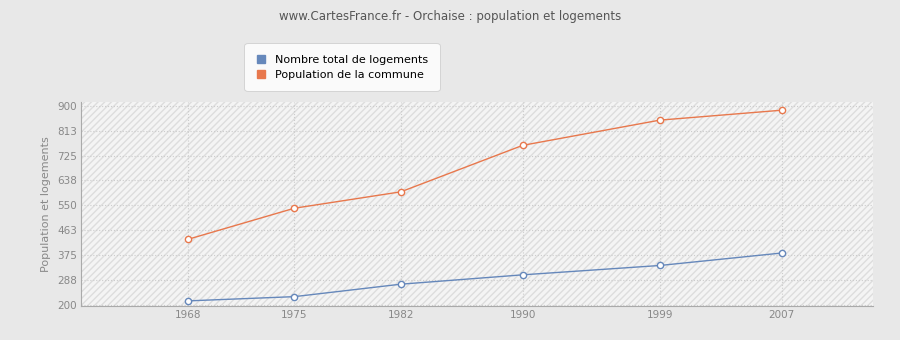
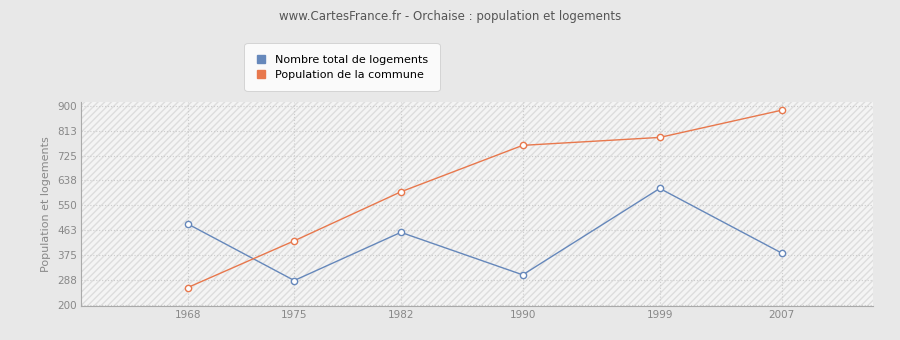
Nombre total de logements/1968: 213 -> 485
Population de la commune/1968: 430 -> 260
Nombre total de logements/1975: 228 -> 285
Population de la commune/1975: 540 -> 425
Nombre total de logements/1982: 272 -> 455
Nombre total de logements/1999: 338 -> 610
Population de la commune/1999: 851 -> 790
